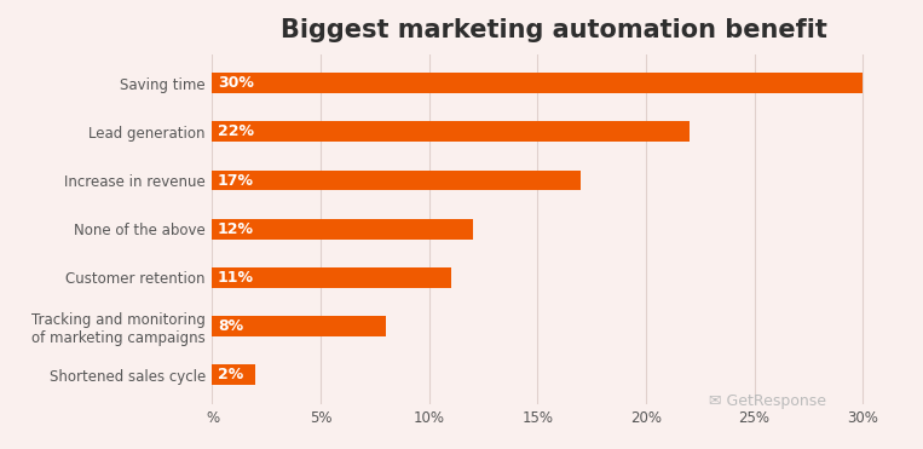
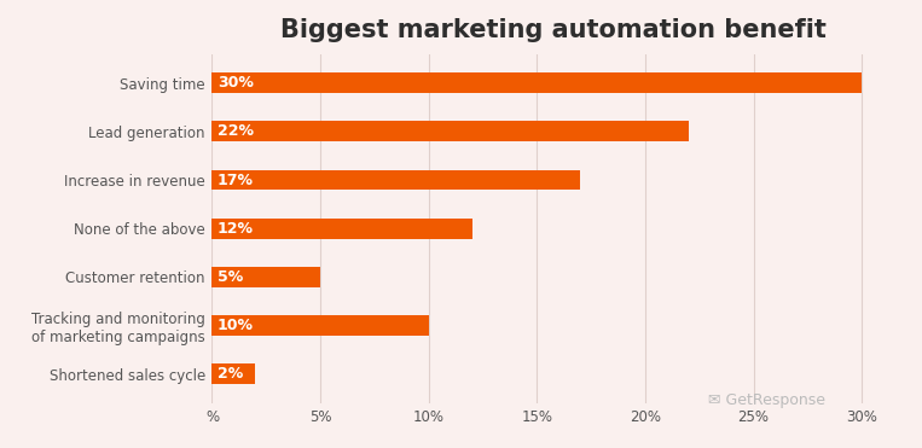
Customer retention: 11% -> 5%
Tracking and monitoring of marketing campaigns: 8% -> 10%
